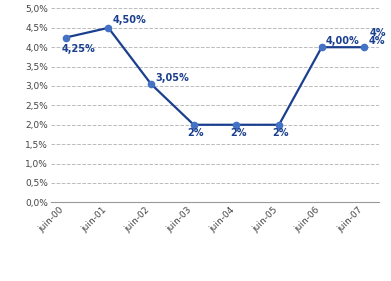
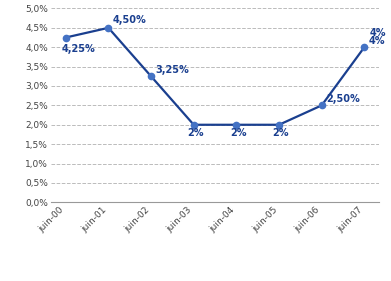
juin-02: 3,05% -> 3,25%
juin-06: 4,00% -> 2,50%
